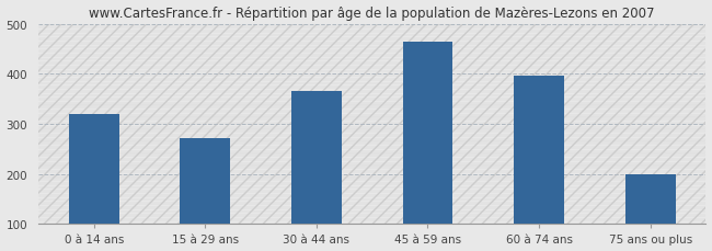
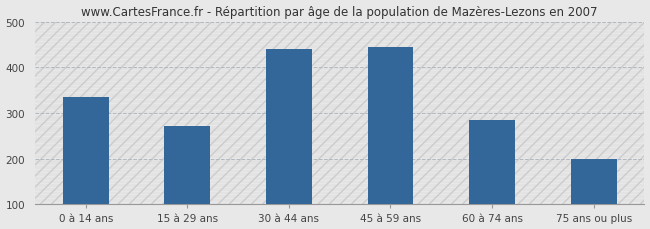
0 à 14 ans: 320 -> 335
30 à 44 ans: 365 -> 440
45 à 59 ans: 465 -> 445
60 à 74 ans: 397 -> 285
